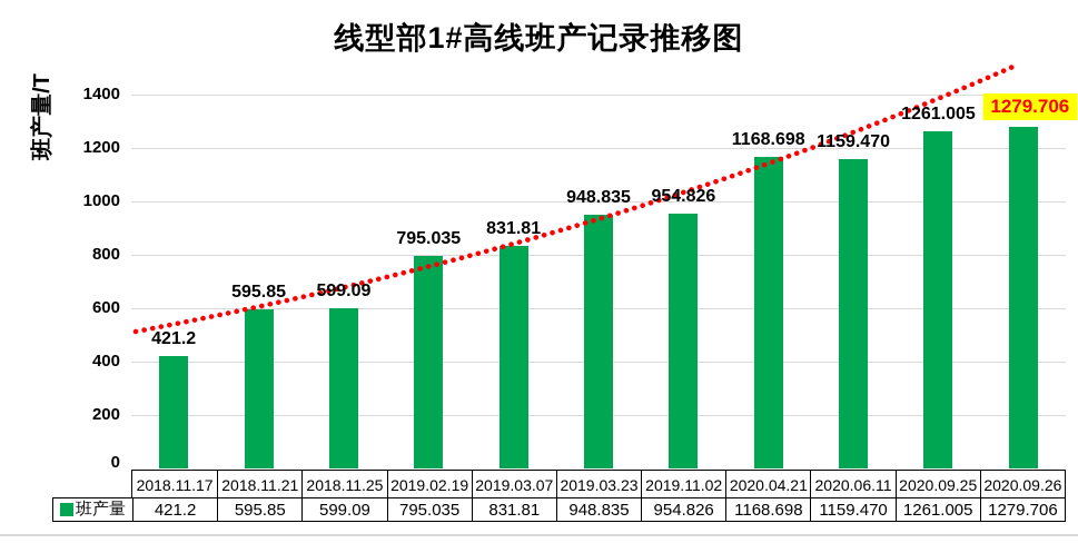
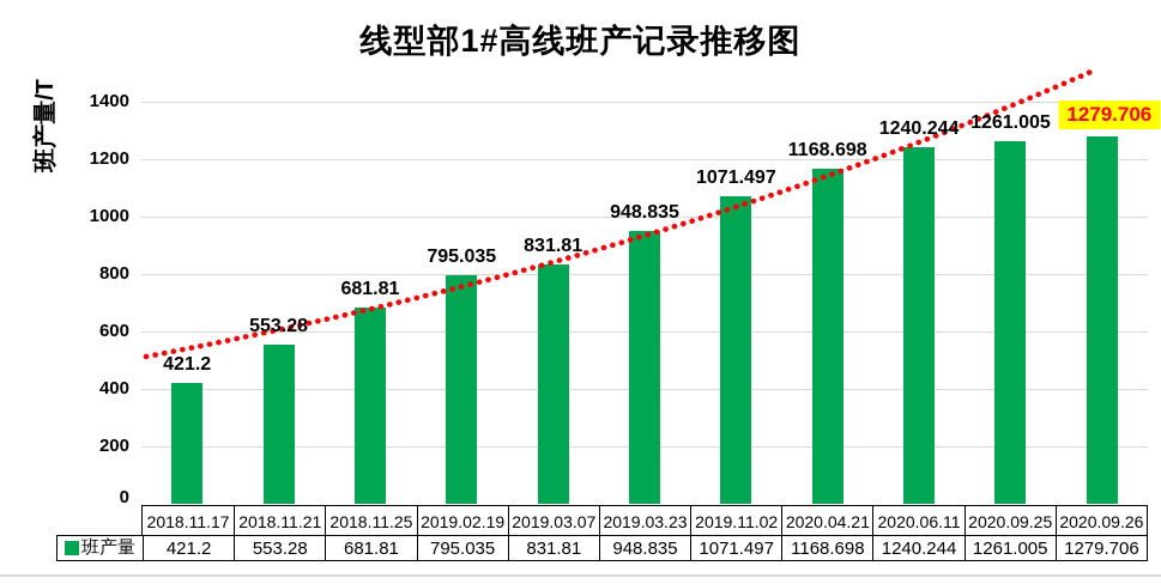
2018.11.21: 595.85 -> 553.28
2018.11.25: 599.09 -> 681.81
2019.11.02: 954.826 -> 1071.497
2020.06.11: 1159.470 -> 1240.244
